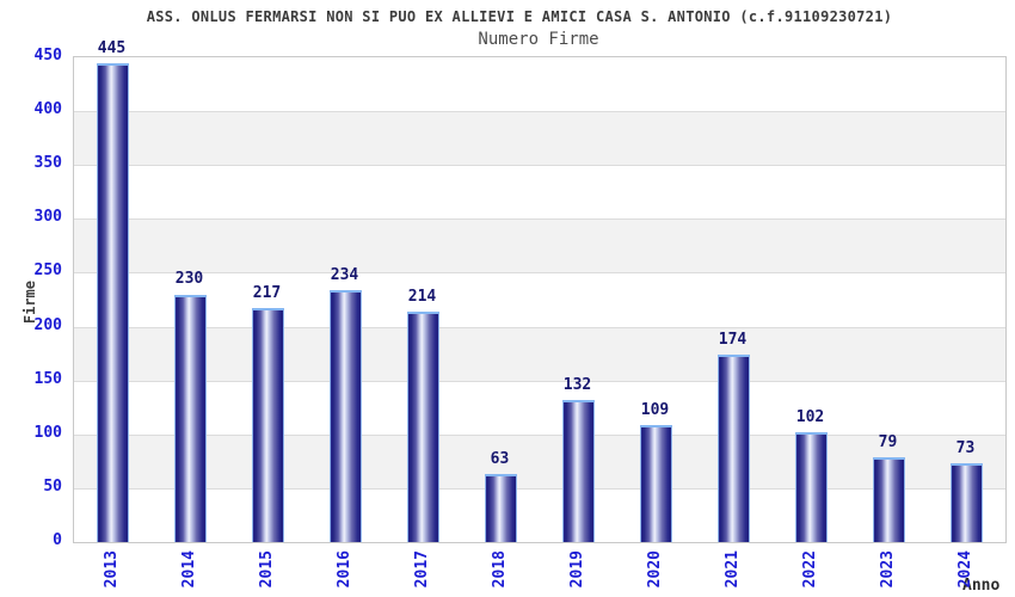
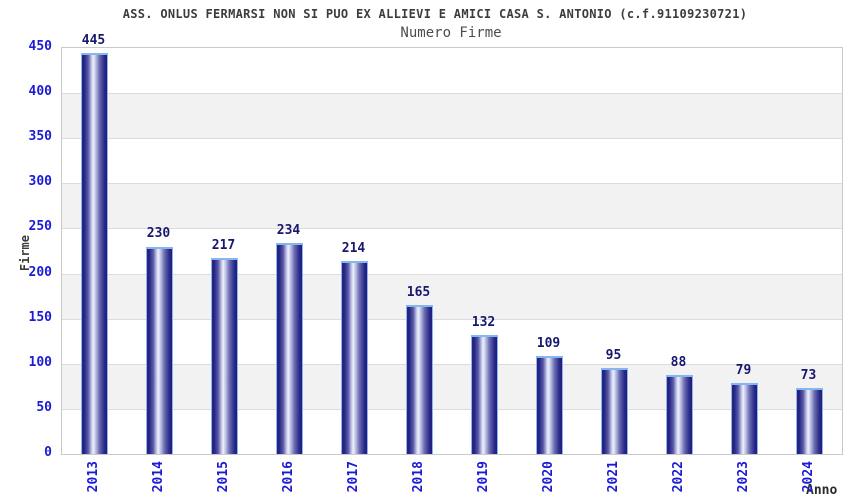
2018: 63 -> 165
2021: 174 -> 95
2022: 102 -> 88
